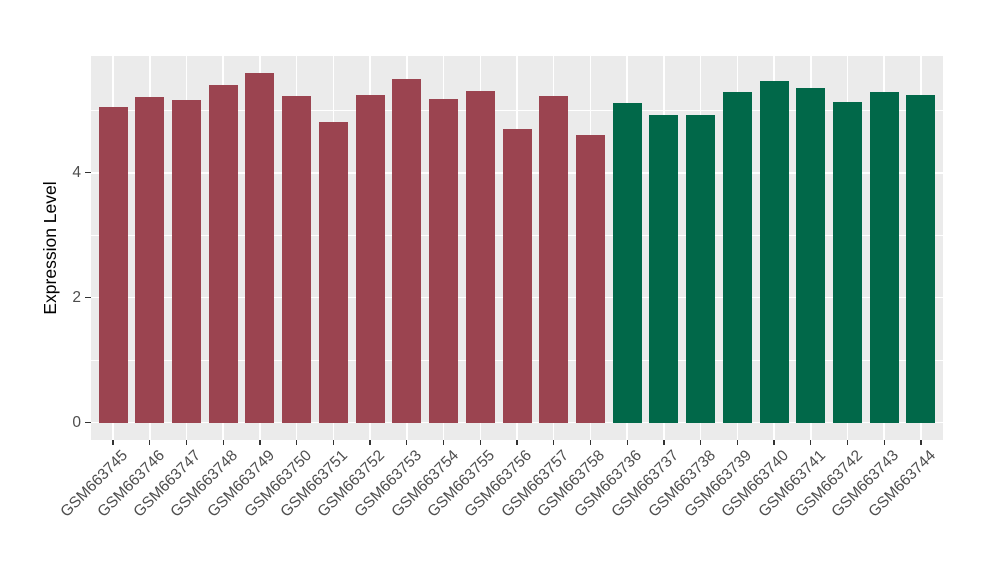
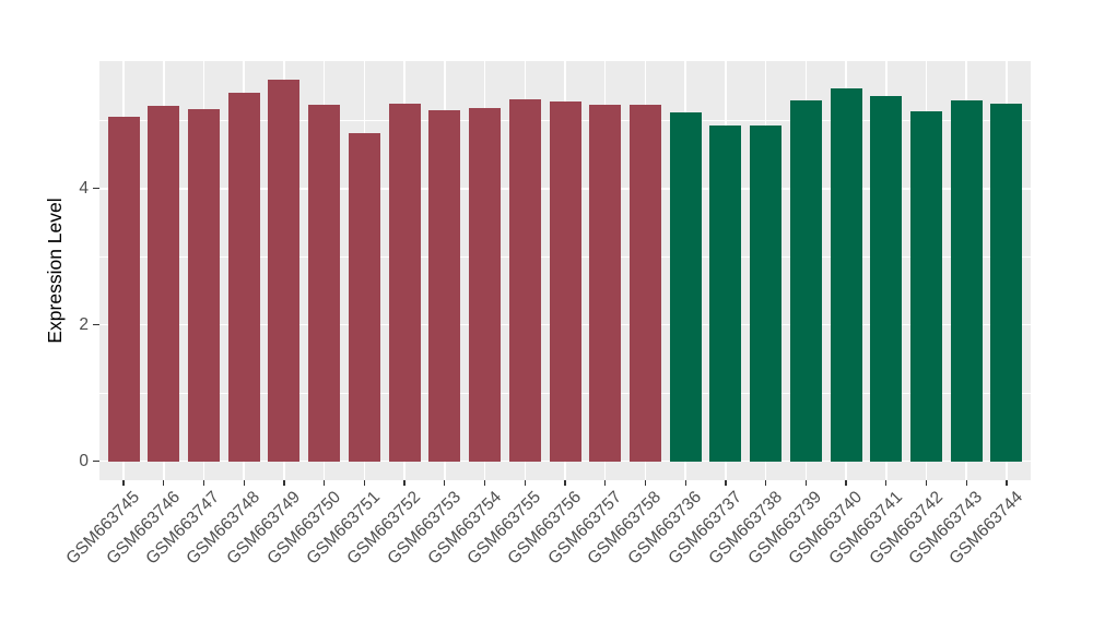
GSM663753: 5.5 -> 5.2
GSM663756: 4.7 -> 5.3
GSM663758: 4.6 -> 5.2
